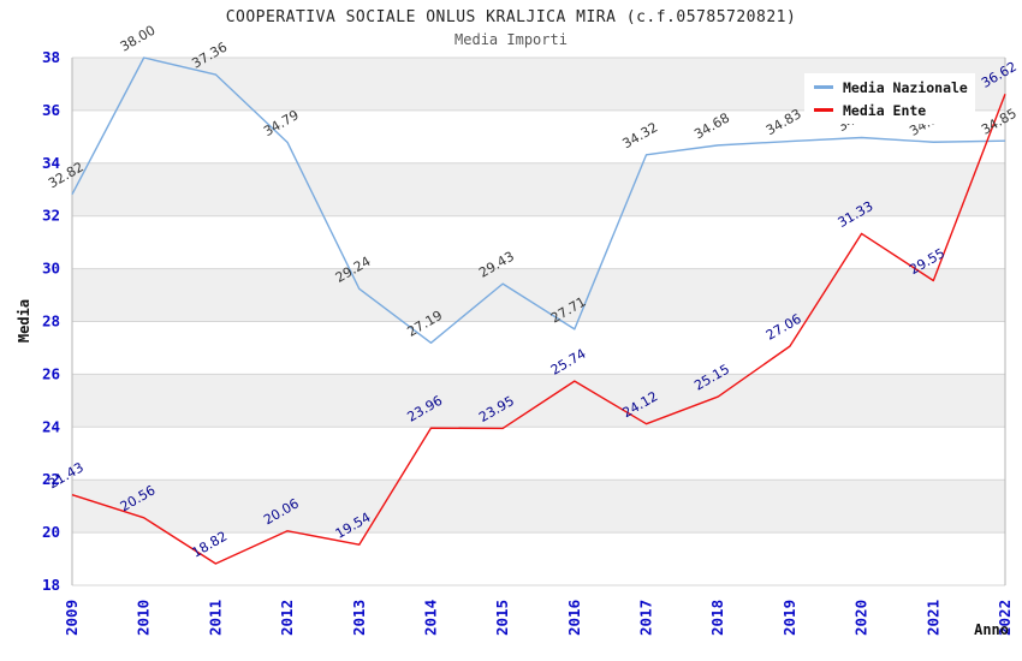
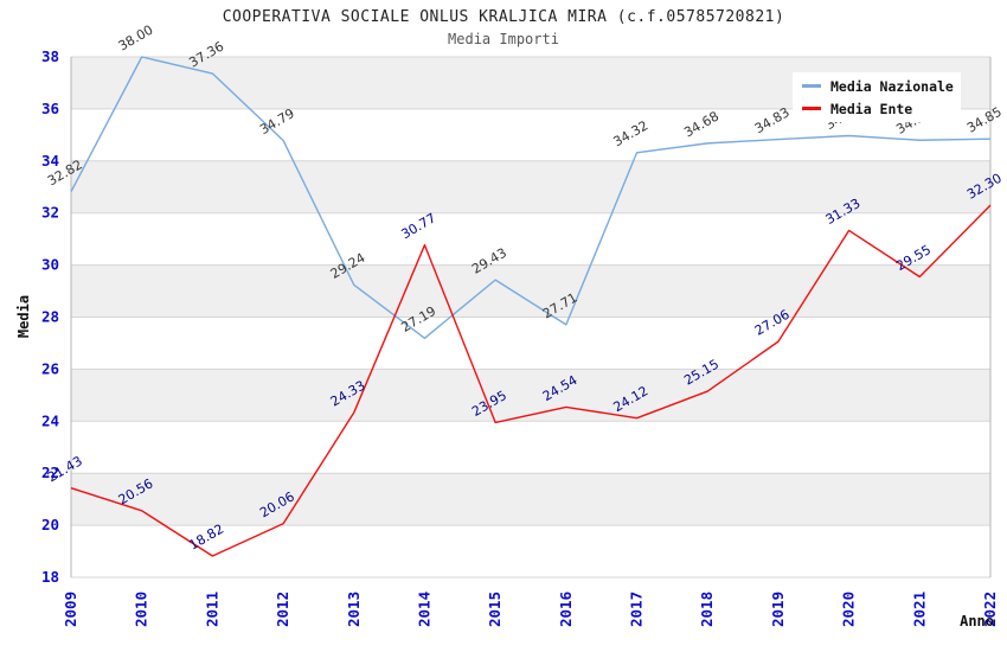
Media Ente/2013: 19.54 -> 24.33
Media Ente/2014: 23.96 -> 30.77
Media Ente/2016: 25.74 -> 24.54
Media Ente/2022: 36.62 -> 32.30
